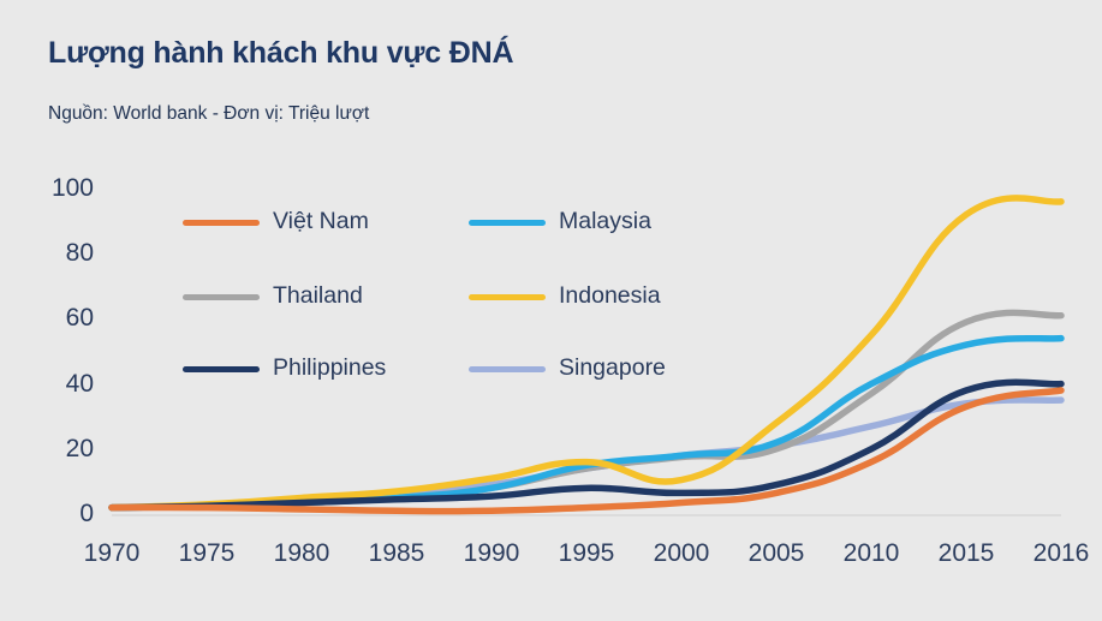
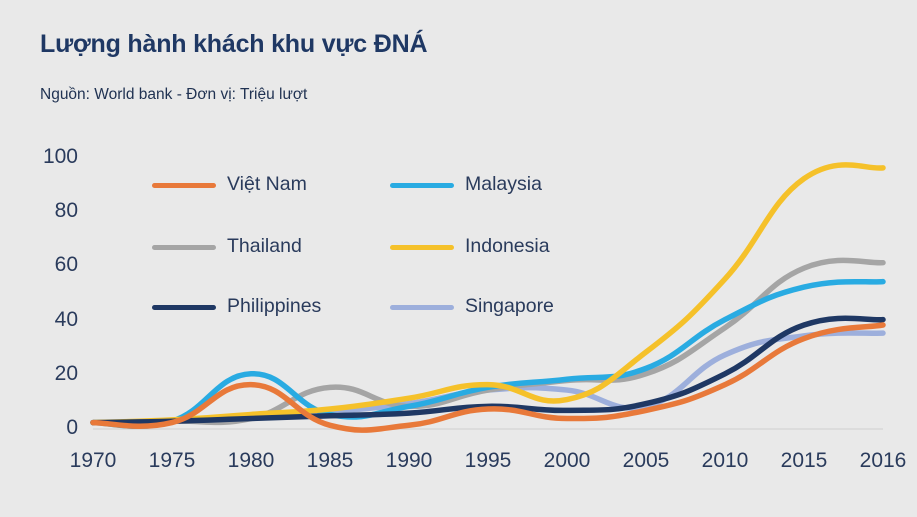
Việt Nam/1980: 2 -> 16
Malaysia/1980: 4 -> 20
Thailand/1985: 5 -> 15
Việt Nam/1995: 2 -> 7
Singapore/2000: 18 -> 14
Singapore/2005: 21 -> 8
